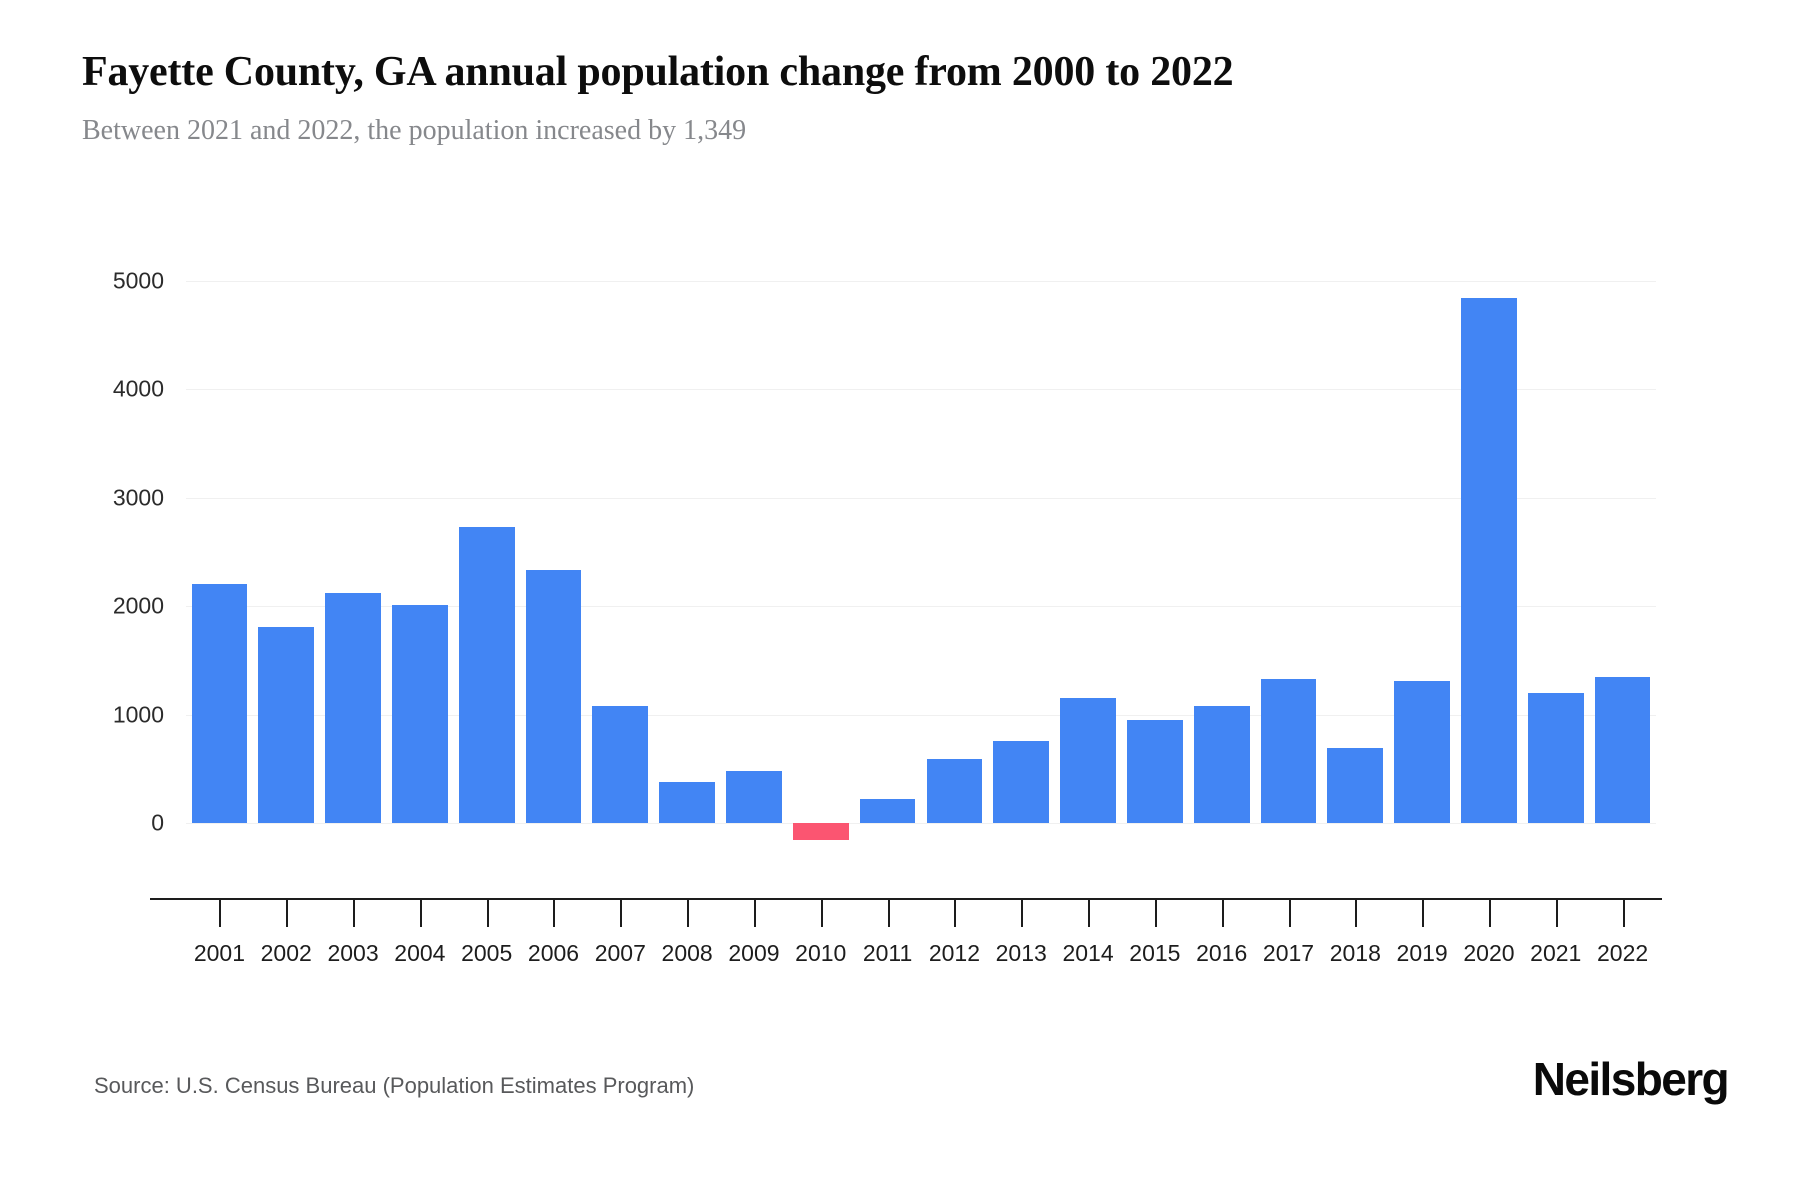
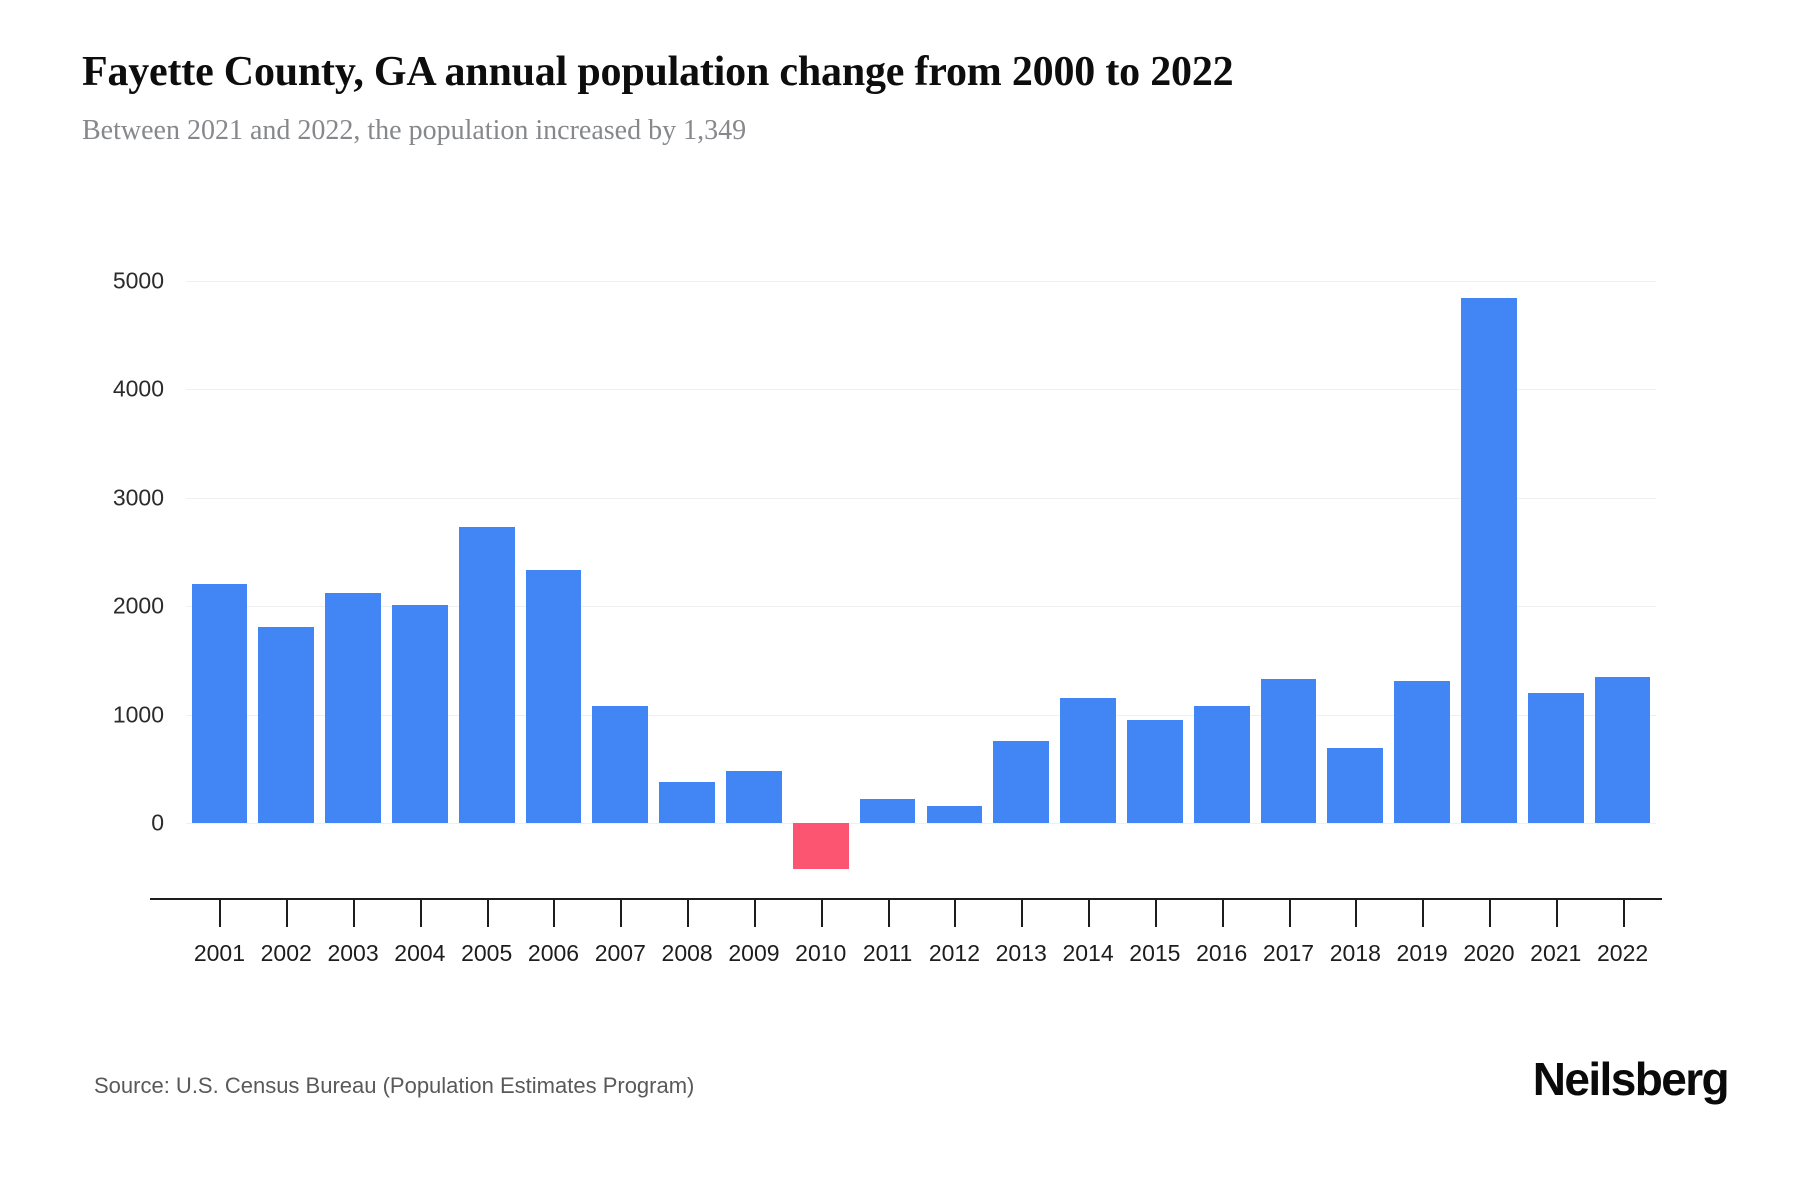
2010: -160 -> -420
2012: 590 -> 160
